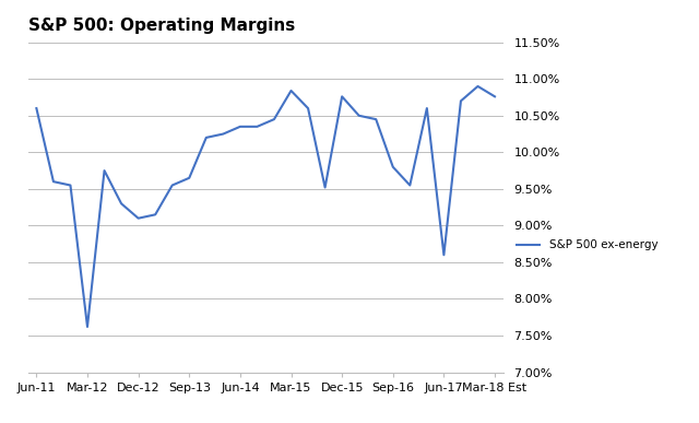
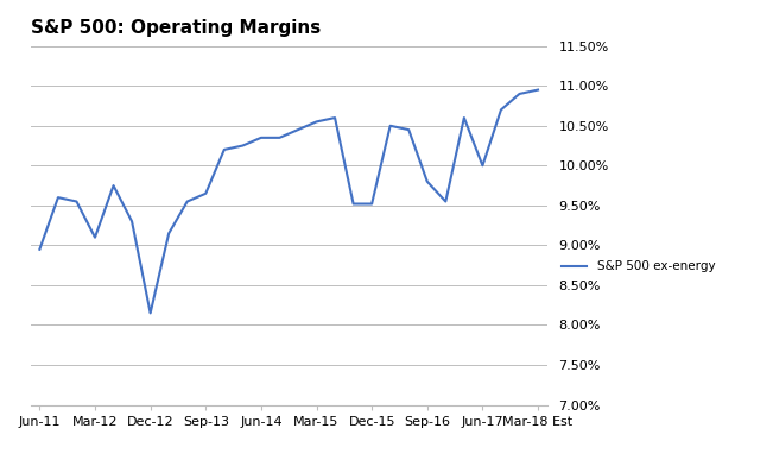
Jun-11: 10.60% -> 8.95%
Mar-12: 7.62% -> 9.10%
Dec-12: 9.10% -> 8.15%
Mar-15: 10.84% -> 10.55%
Dec-15: 10.76% -> 9.52%
Jun-17: 8.60% -> 10.00%
Mar-18 Est: 10.76% -> 10.95%
